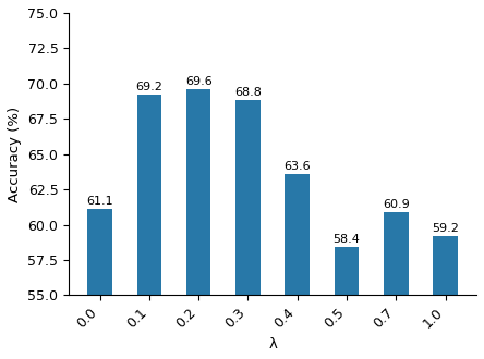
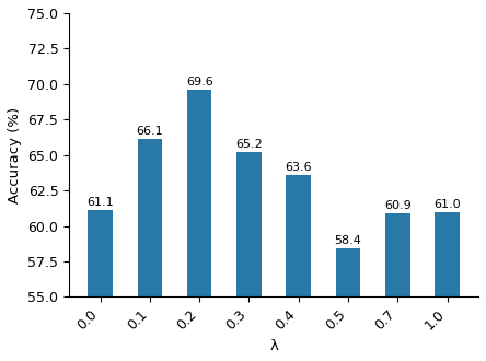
0.1: 69.2 -> 66.1
0.3: 68.8 -> 65.2
1.0: 59.2 -> 61.0
